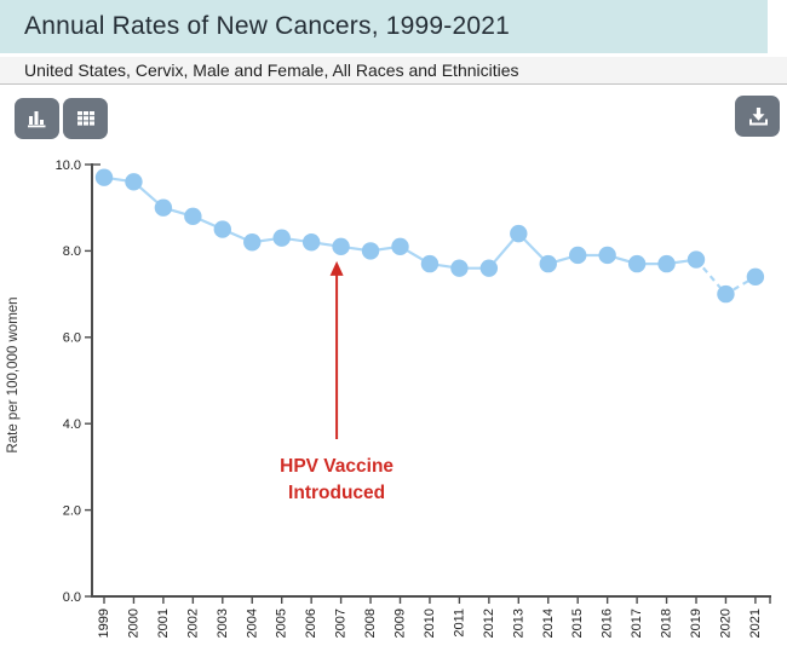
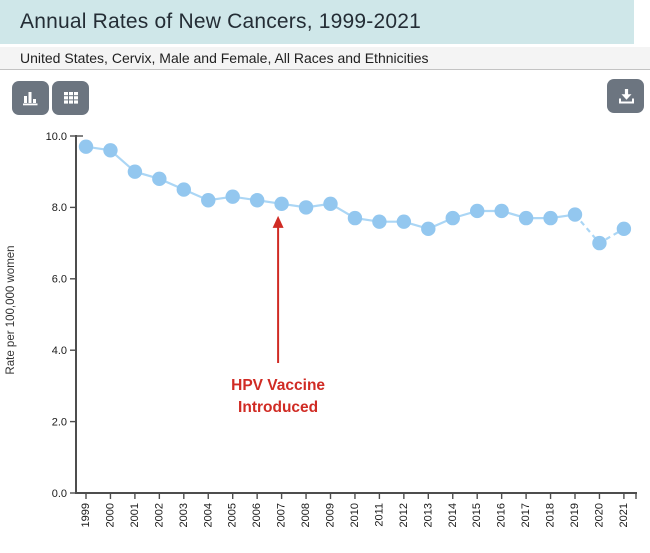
2013: 8.4 -> 7.4
